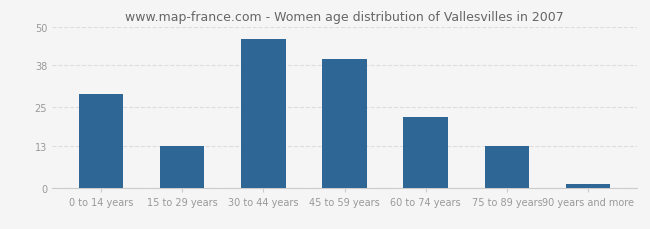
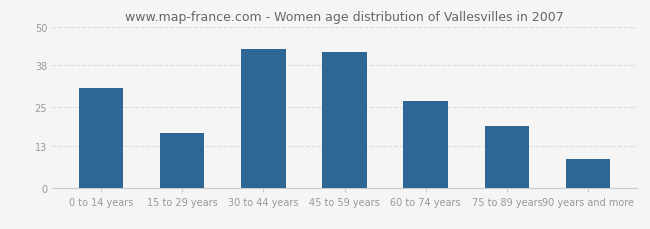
0 to 14 years: 29 -> 31
15 to 29 years: 13 -> 17
30 to 44 years: 46 -> 43
45 to 59 years: 40 -> 42
60 to 74 years: 22 -> 27
75 to 89 years: 13 -> 19
90 years and more: 1 -> 9
